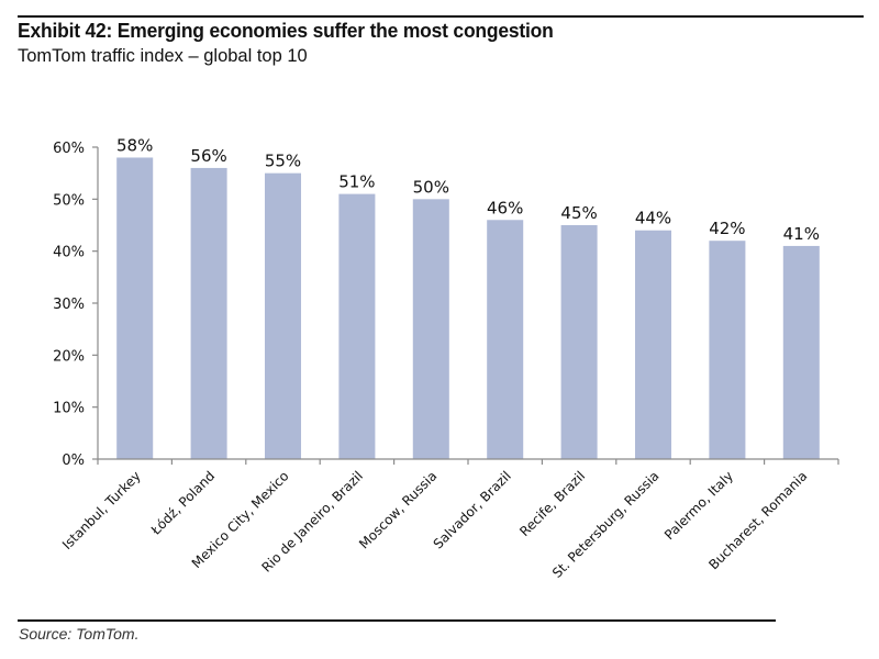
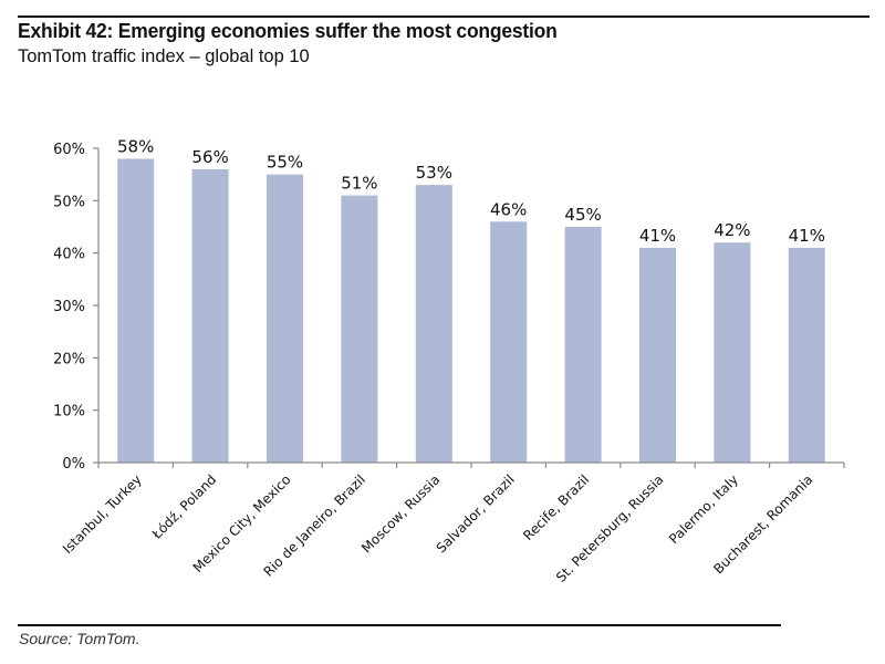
Moscow, Russia: 50% -> 53%
St. Petersburg, Russia: 44% -> 41%
